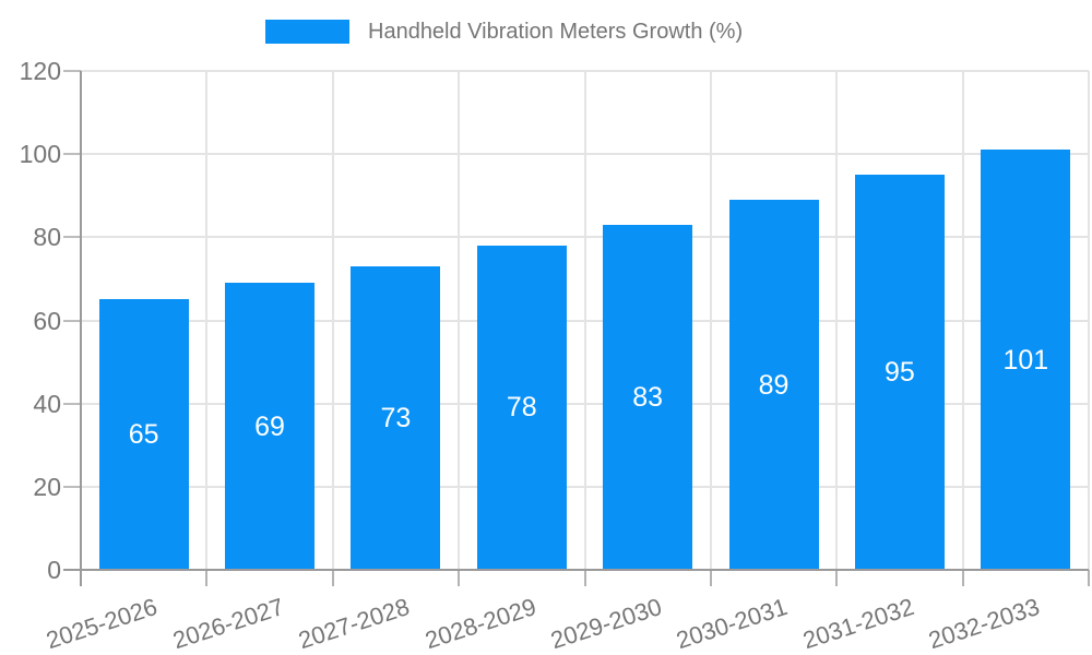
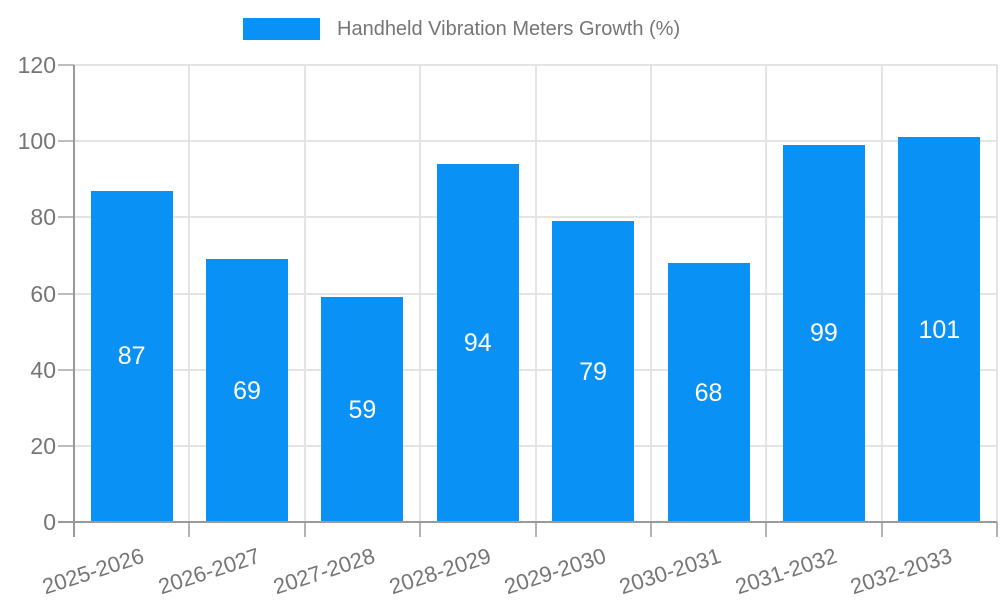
2025-2026: 65 -> 87
2027-2028: 73 -> 59
2028-2029: 78 -> 94
2029-2030: 83 -> 79
2030-2031: 89 -> 68
2031-2032: 95 -> 99
